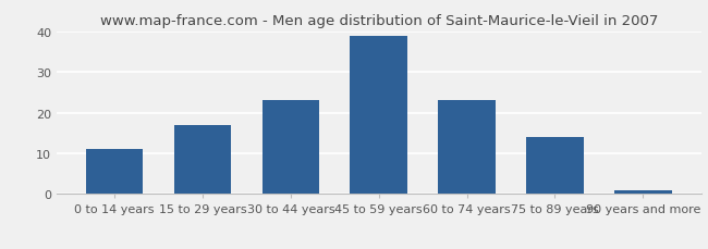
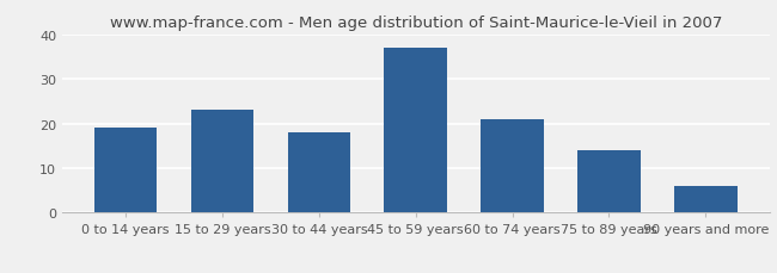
0 to 14 years: 11 -> 19
15 to 29 years: 17 -> 23
30 to 44 years: 23 -> 18
45 to 59 years: 39 -> 37
60 to 74 years: 23 -> 21
90 years and more: 1 -> 6
